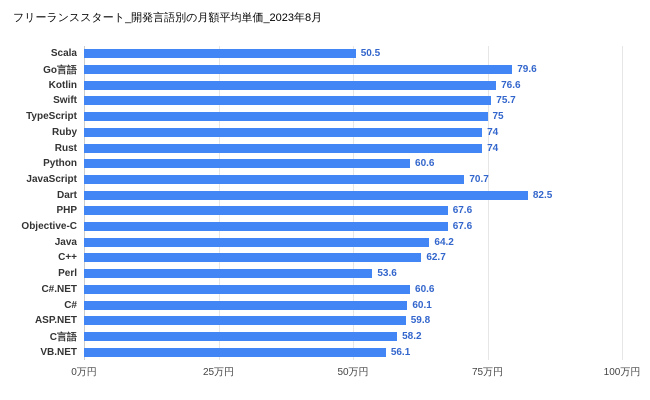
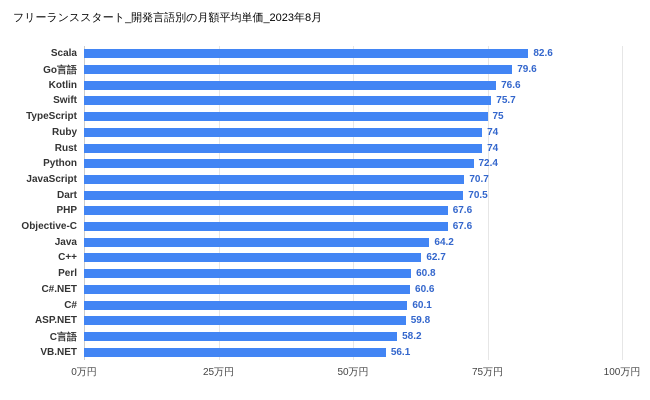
Scala: 50.5 -> 82.6
Python: 60.6 -> 72.4
Dart: 82.5 -> 70.5
Perl: 53.6 -> 60.8
